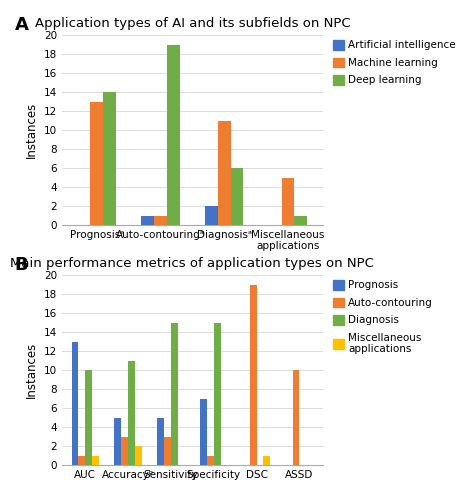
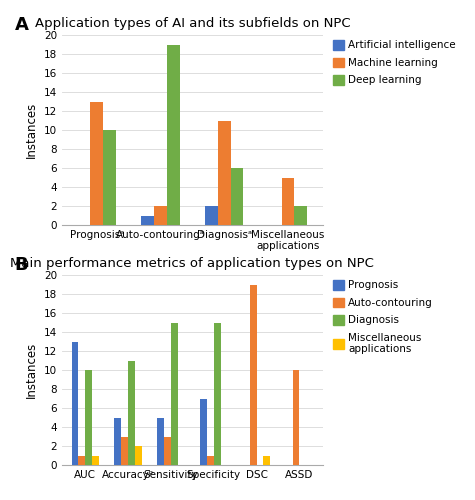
Application types of AI and its subfields on NPC/Deep learning/Prognosisᵃ: 14 -> 10
Application types of AI and its subfields on NPC/Machine learning/Auto-contouringᵃ: 1 -> 2
Application types of AI and its subfields on NPC/Deep learning/Miscellaneous applications: 1 -> 2
